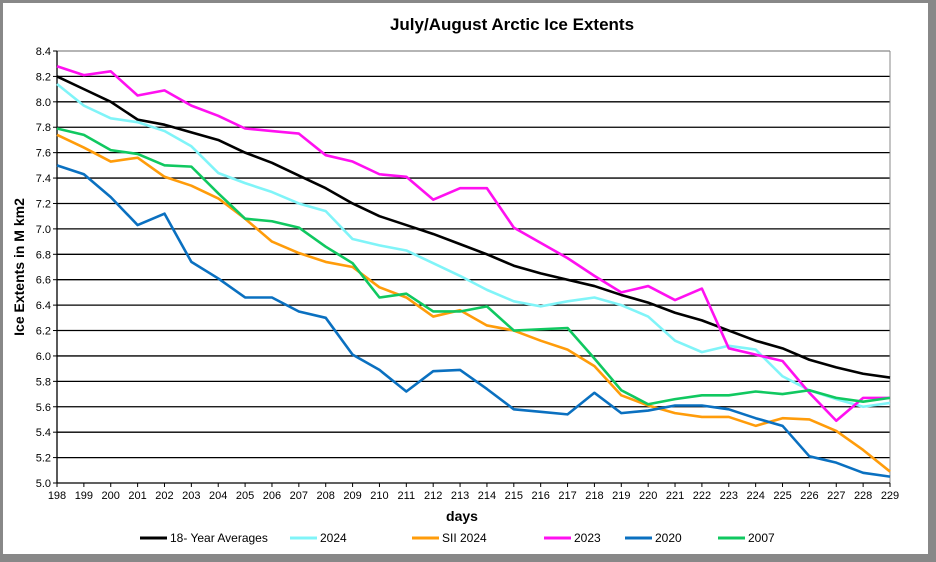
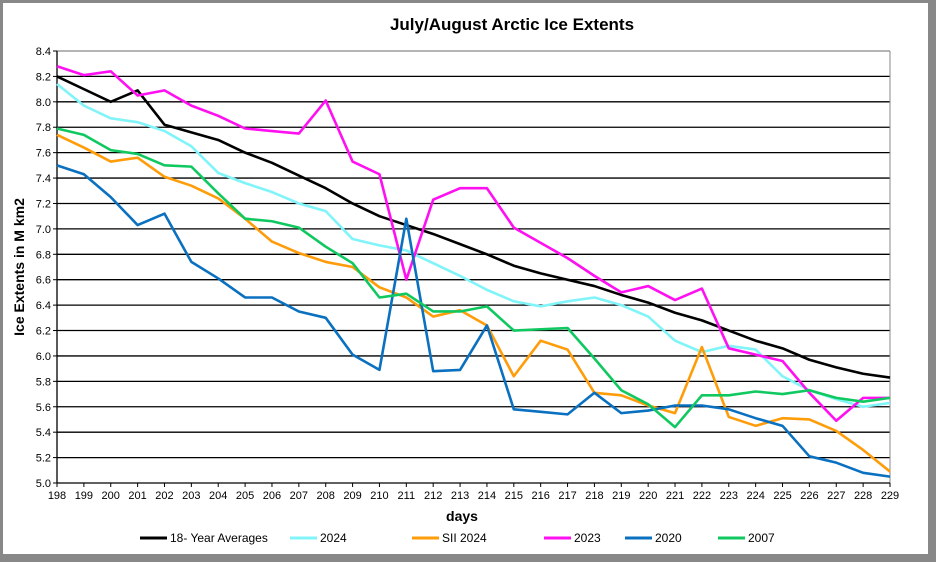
18- Year Averages/201: 7.86 -> 8.09
2023/208: 7.58 -> 8.01
2023/211: 7.41 -> 6.60
2020/211: 5.72 -> 7.08
2020/214: 5.74 -> 6.24
SII 2024/215: 6.20 -> 5.84
SII 2024/218: 5.92 -> 5.71
2007/221: 5.66 -> 5.44
SII 2024/222: 5.52 -> 6.07
